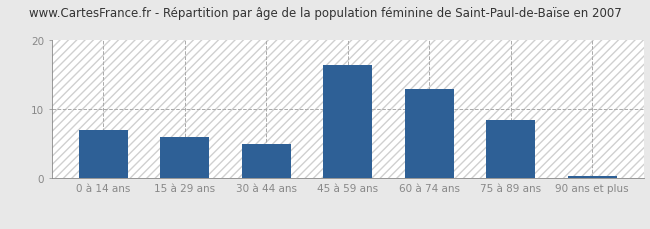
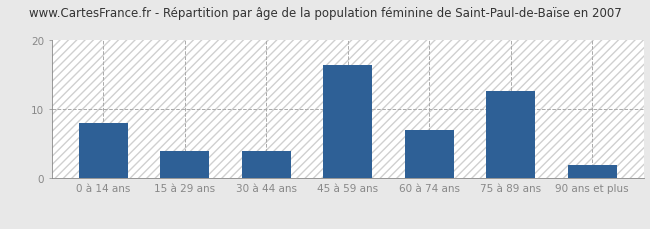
0 à 14 ans: 7.0 -> 8.0
15 à 29 ans: 6.0 -> 4.0
30 à 44 ans: 5.0 -> 4.0
60 à 74 ans: 13.0 -> 7.0
75 à 89 ans: 8.5 -> 12.6
90 ans et plus: 0.3 -> 2.0
